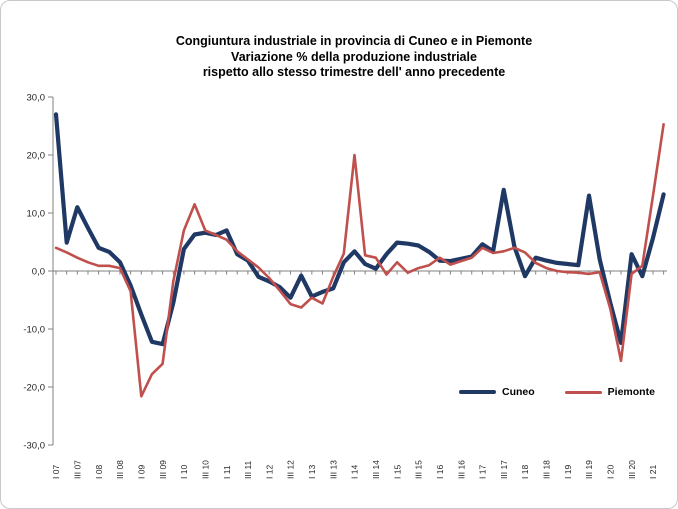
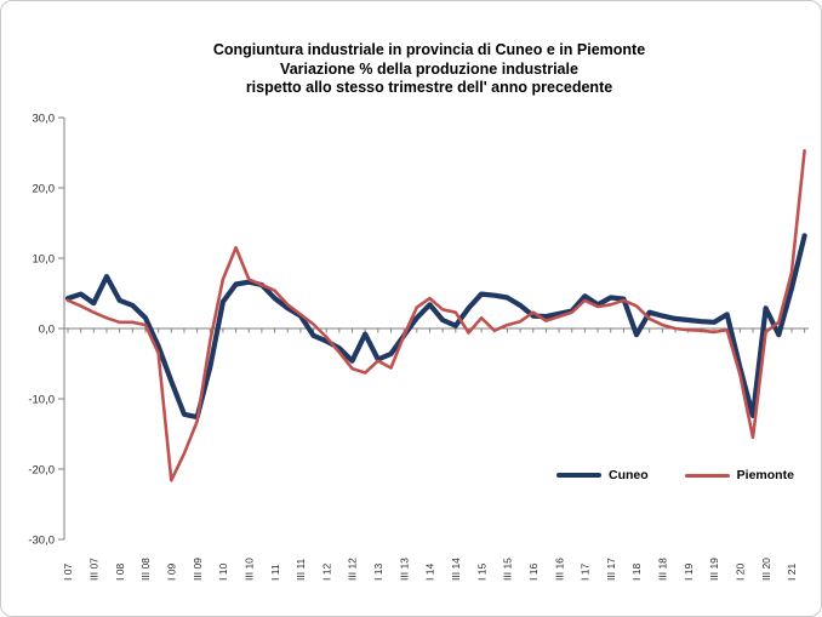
Cuneo/I 07: 27 -> 4
Cuneo/III 07: 11 -> 4
Piemonte/III 09: -16 -> -13
Cuneo/I 11: 7 -> 4
Cuneo/III 13: -3 -> -1
Piemonte/I 14: 20 -> 4
Cuneo/III 17: 14 -> 4
Cuneo/III 19: 13 -> 1
Piemonte/I 21: 13 -> 8
